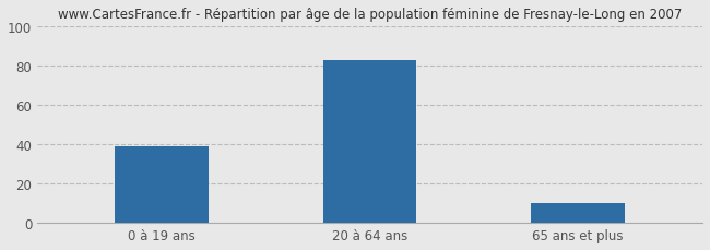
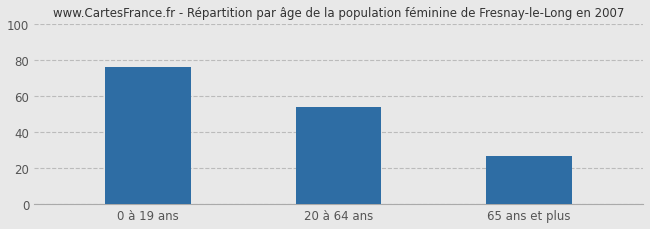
0 à 19 ans: 39 -> 76
20 à 64 ans: 83 -> 54
65 ans et plus: 10 -> 27
